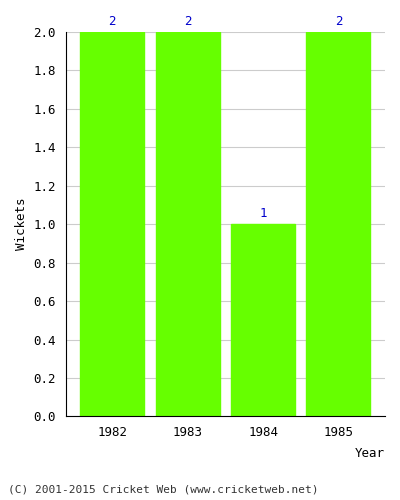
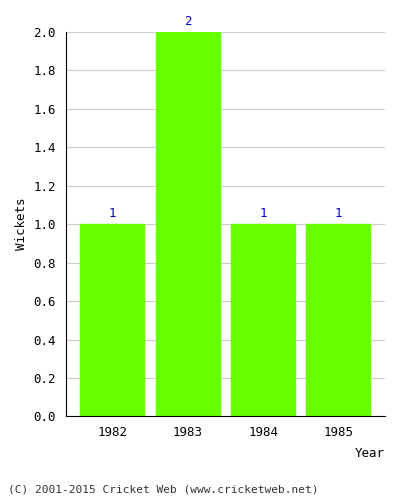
1982: 2 -> 1
1985: 2 -> 1
